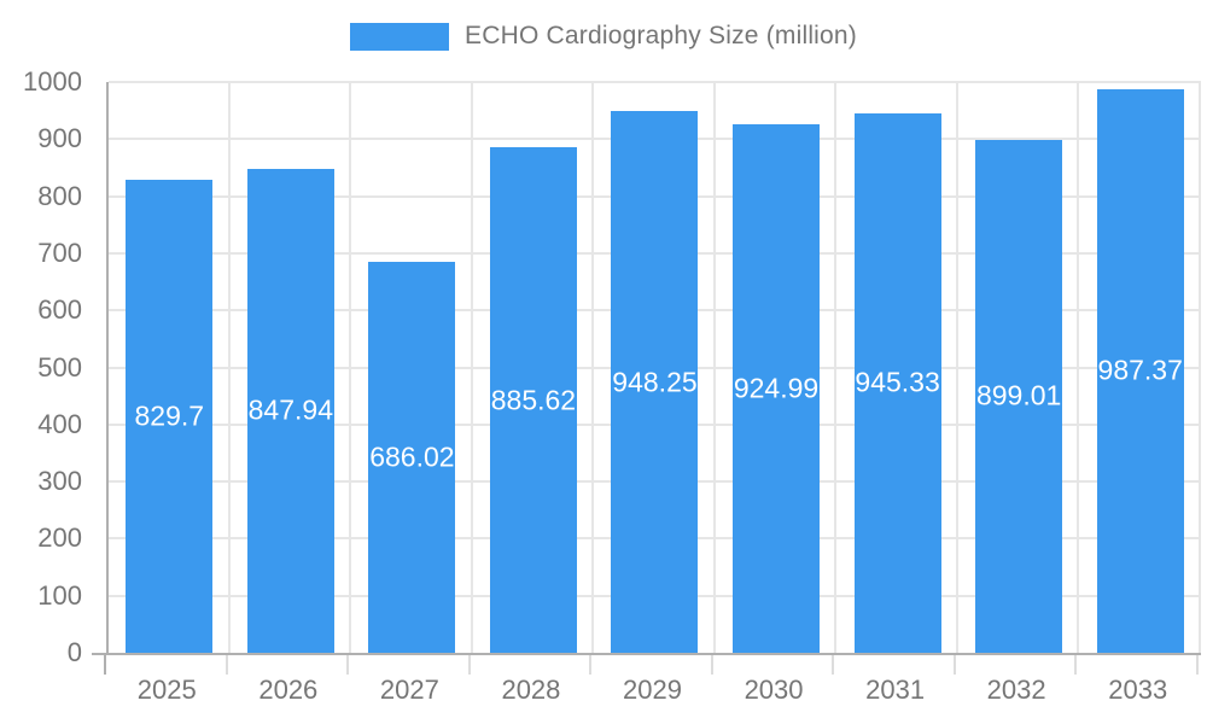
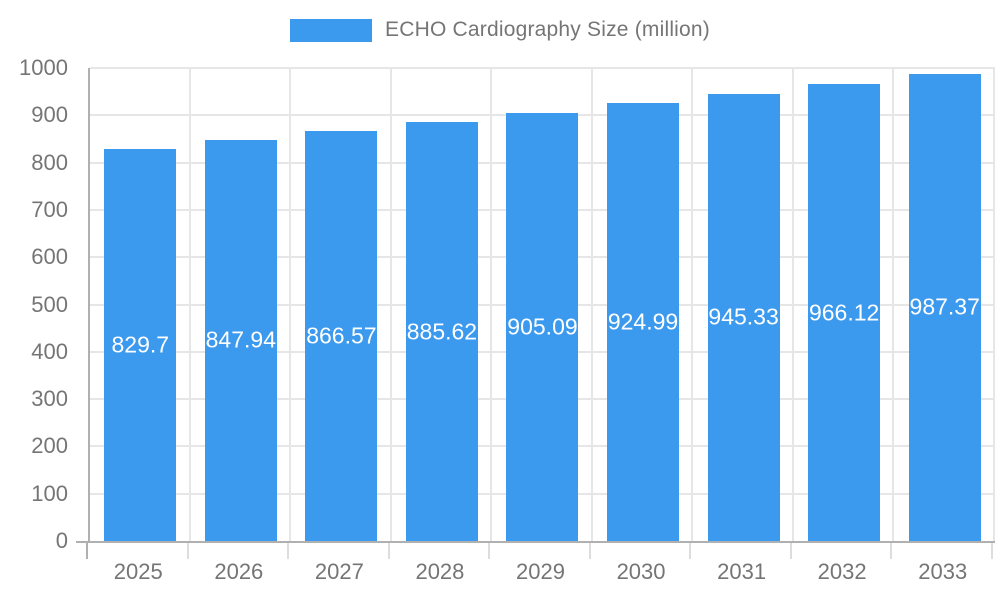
2027: 686.02 -> 866.57
2029: 948.25 -> 905.09
2032: 899.01 -> 966.12
